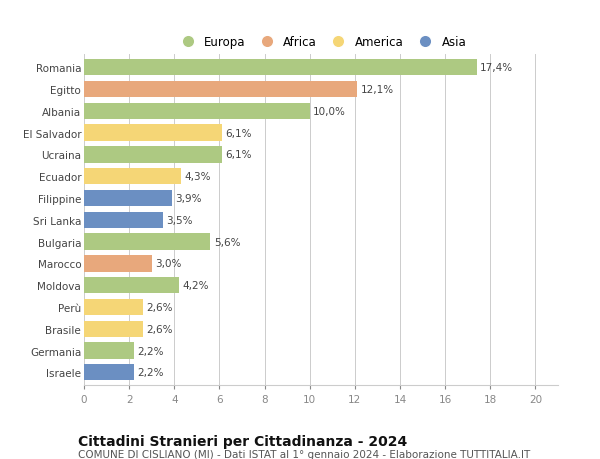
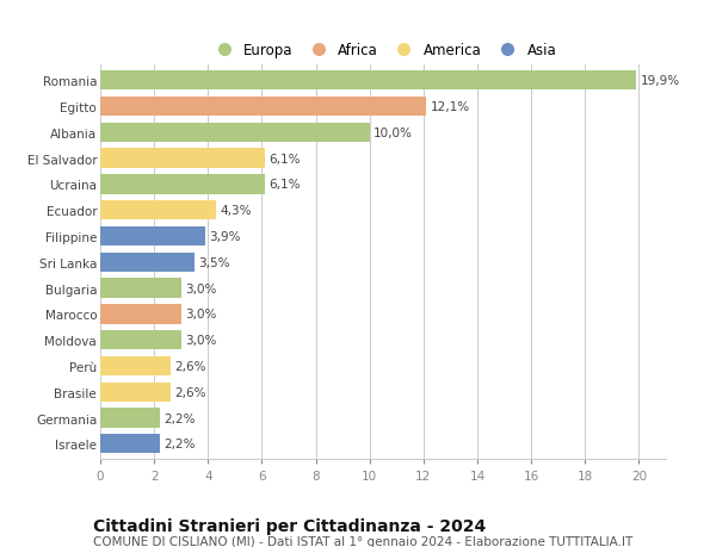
Romania: 17,4% -> 19,9%
Bulgaria: 5,6% -> 3,0%
Moldova: 4,2% -> 3,0%
